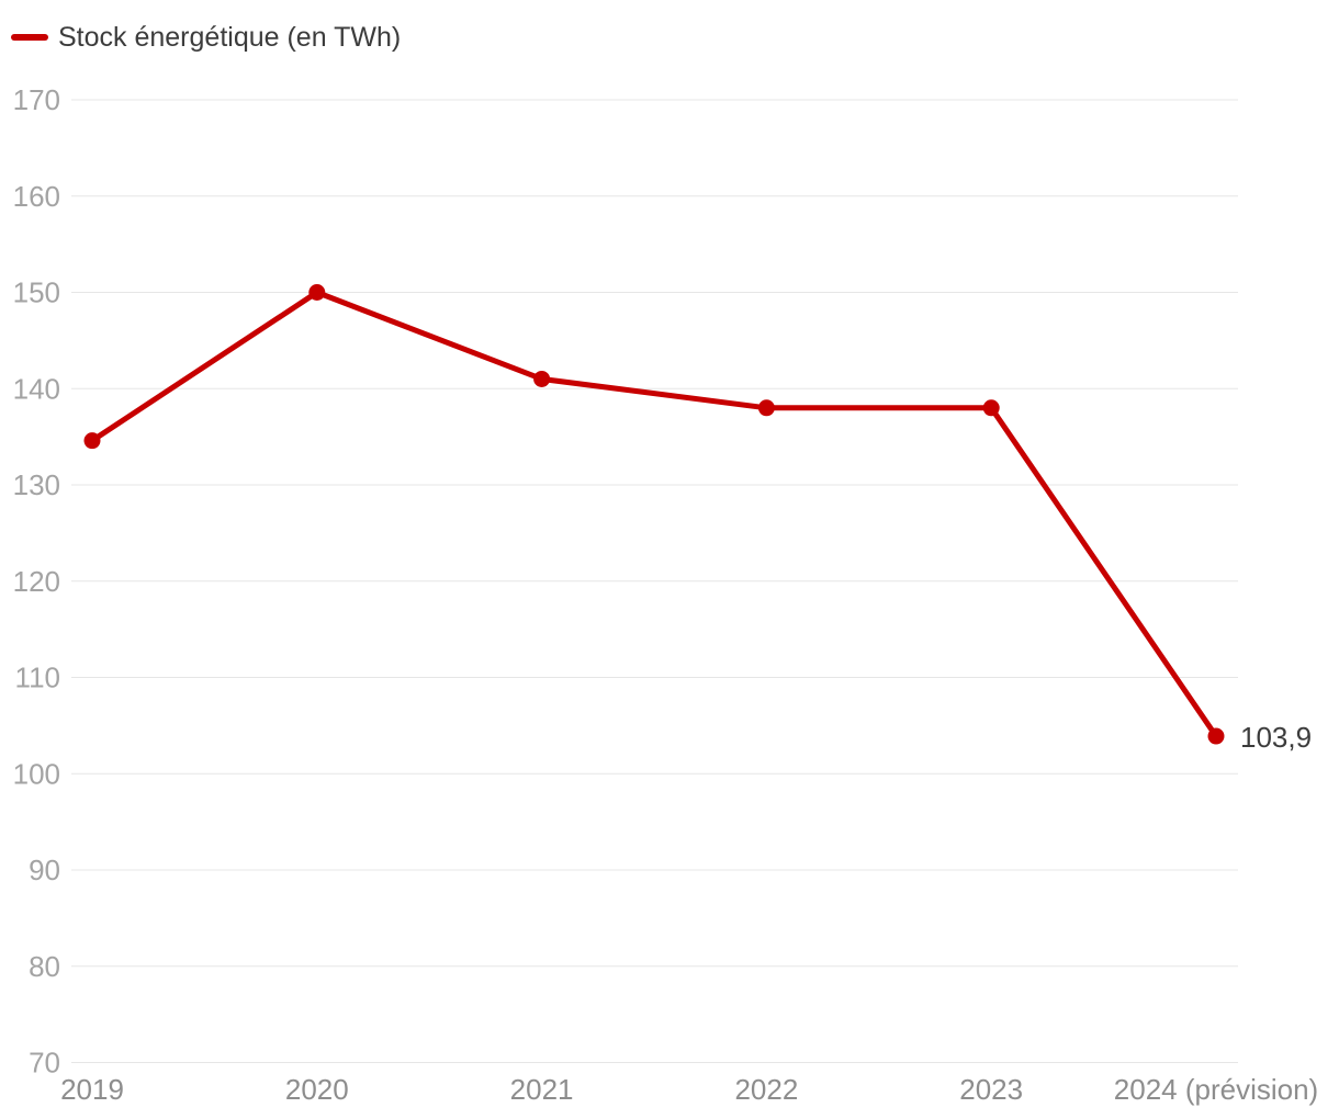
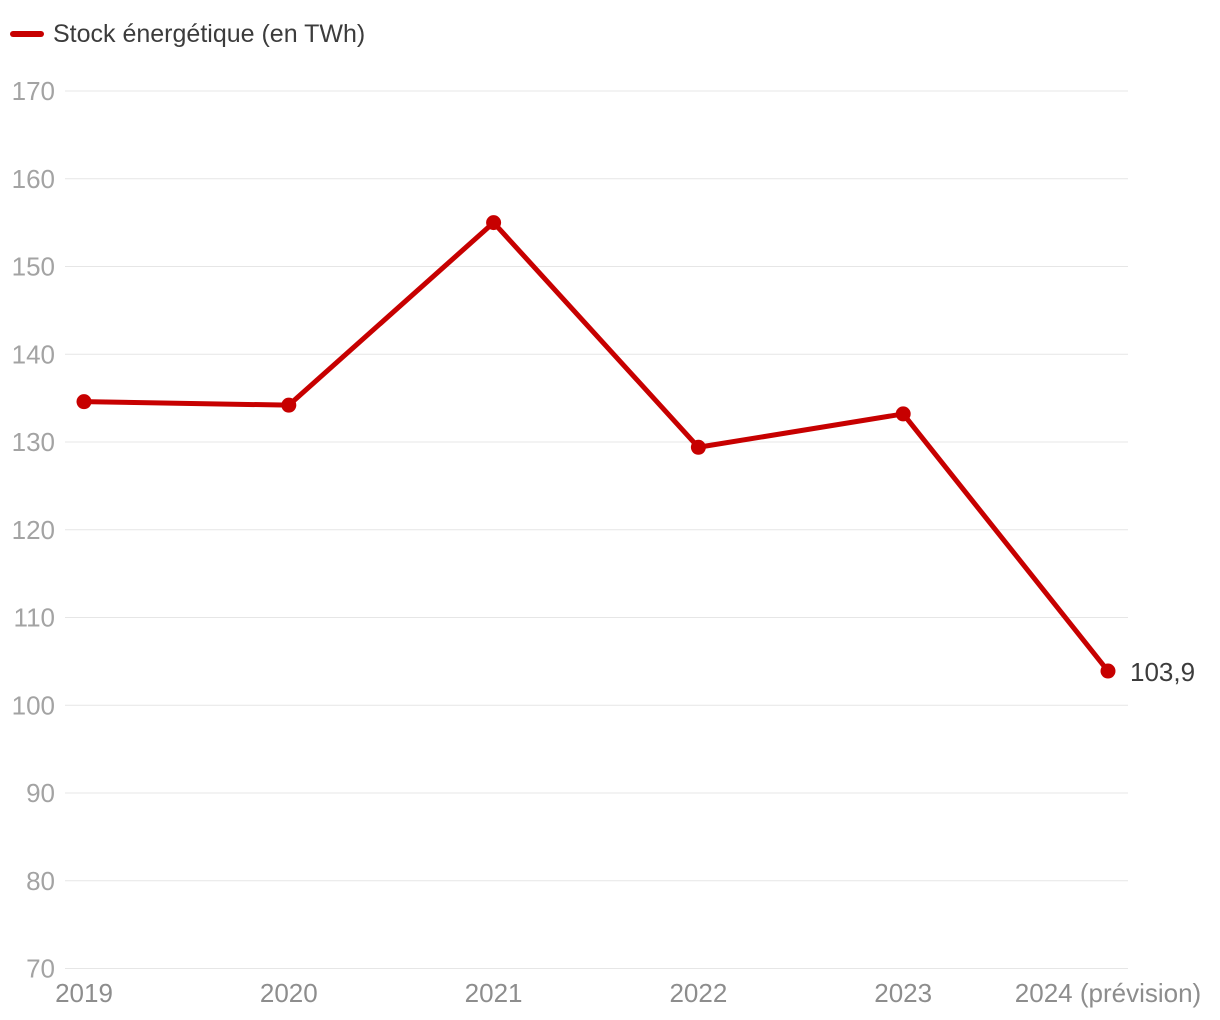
2020: 150 -> 134
2021: 141 -> 155
2022: 138 -> 129
2023: 138 -> 133
